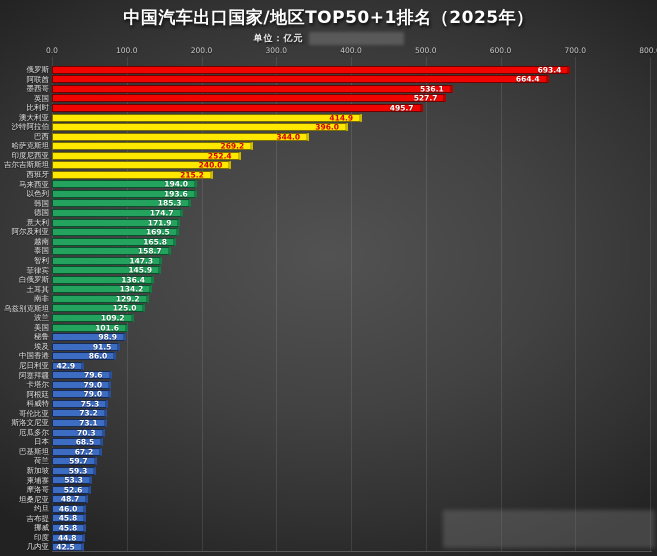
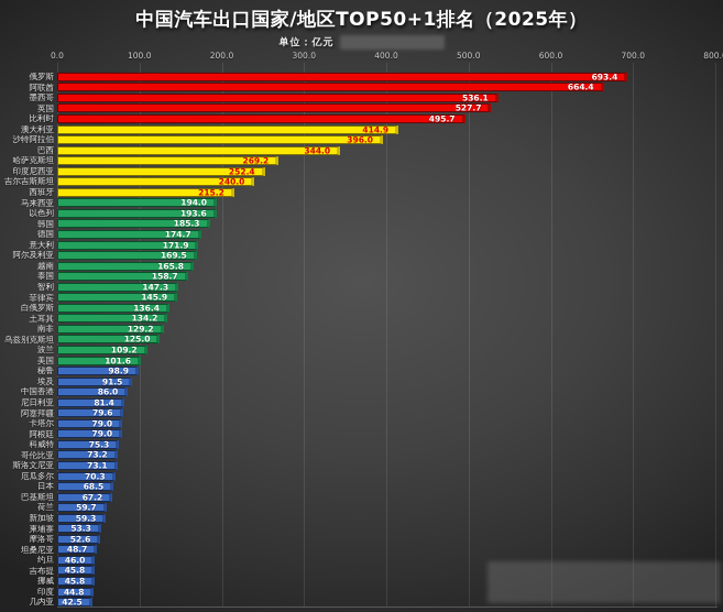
尼日利亚: 42.9 -> 81.4
